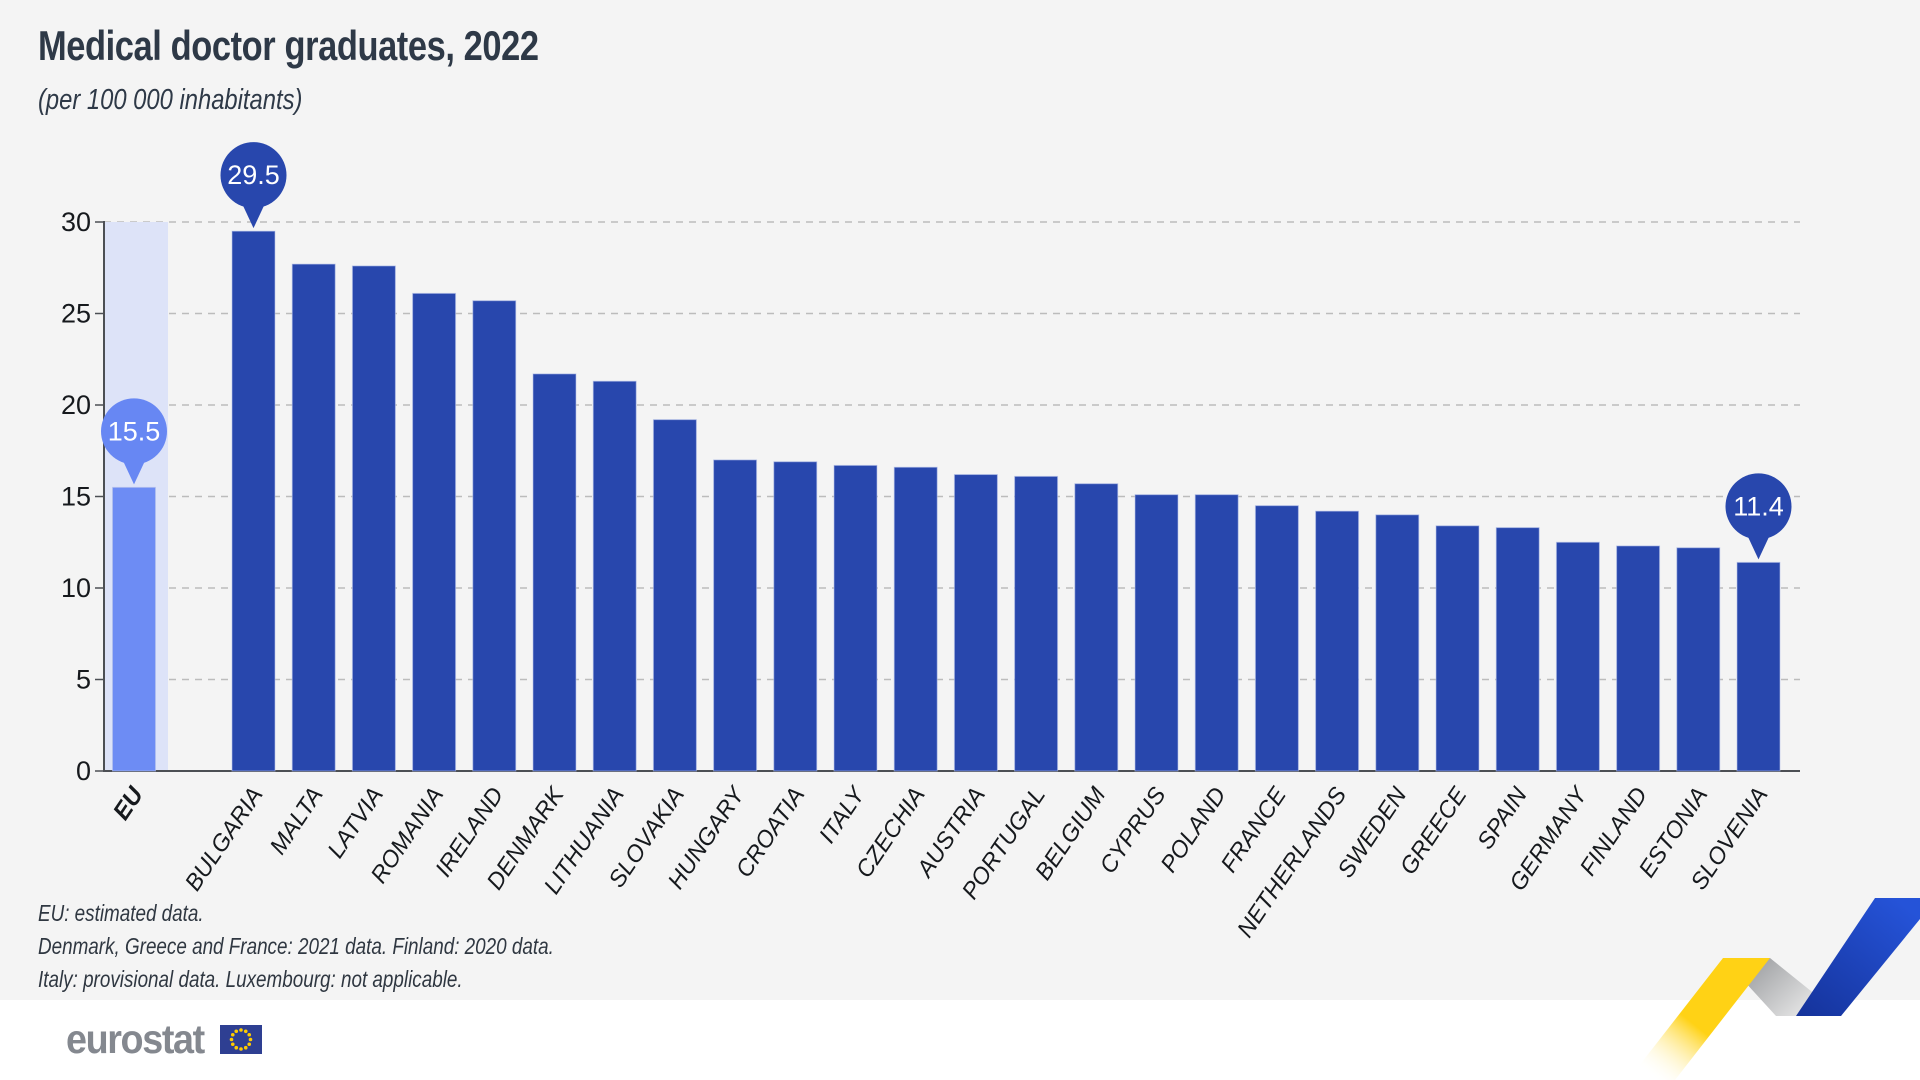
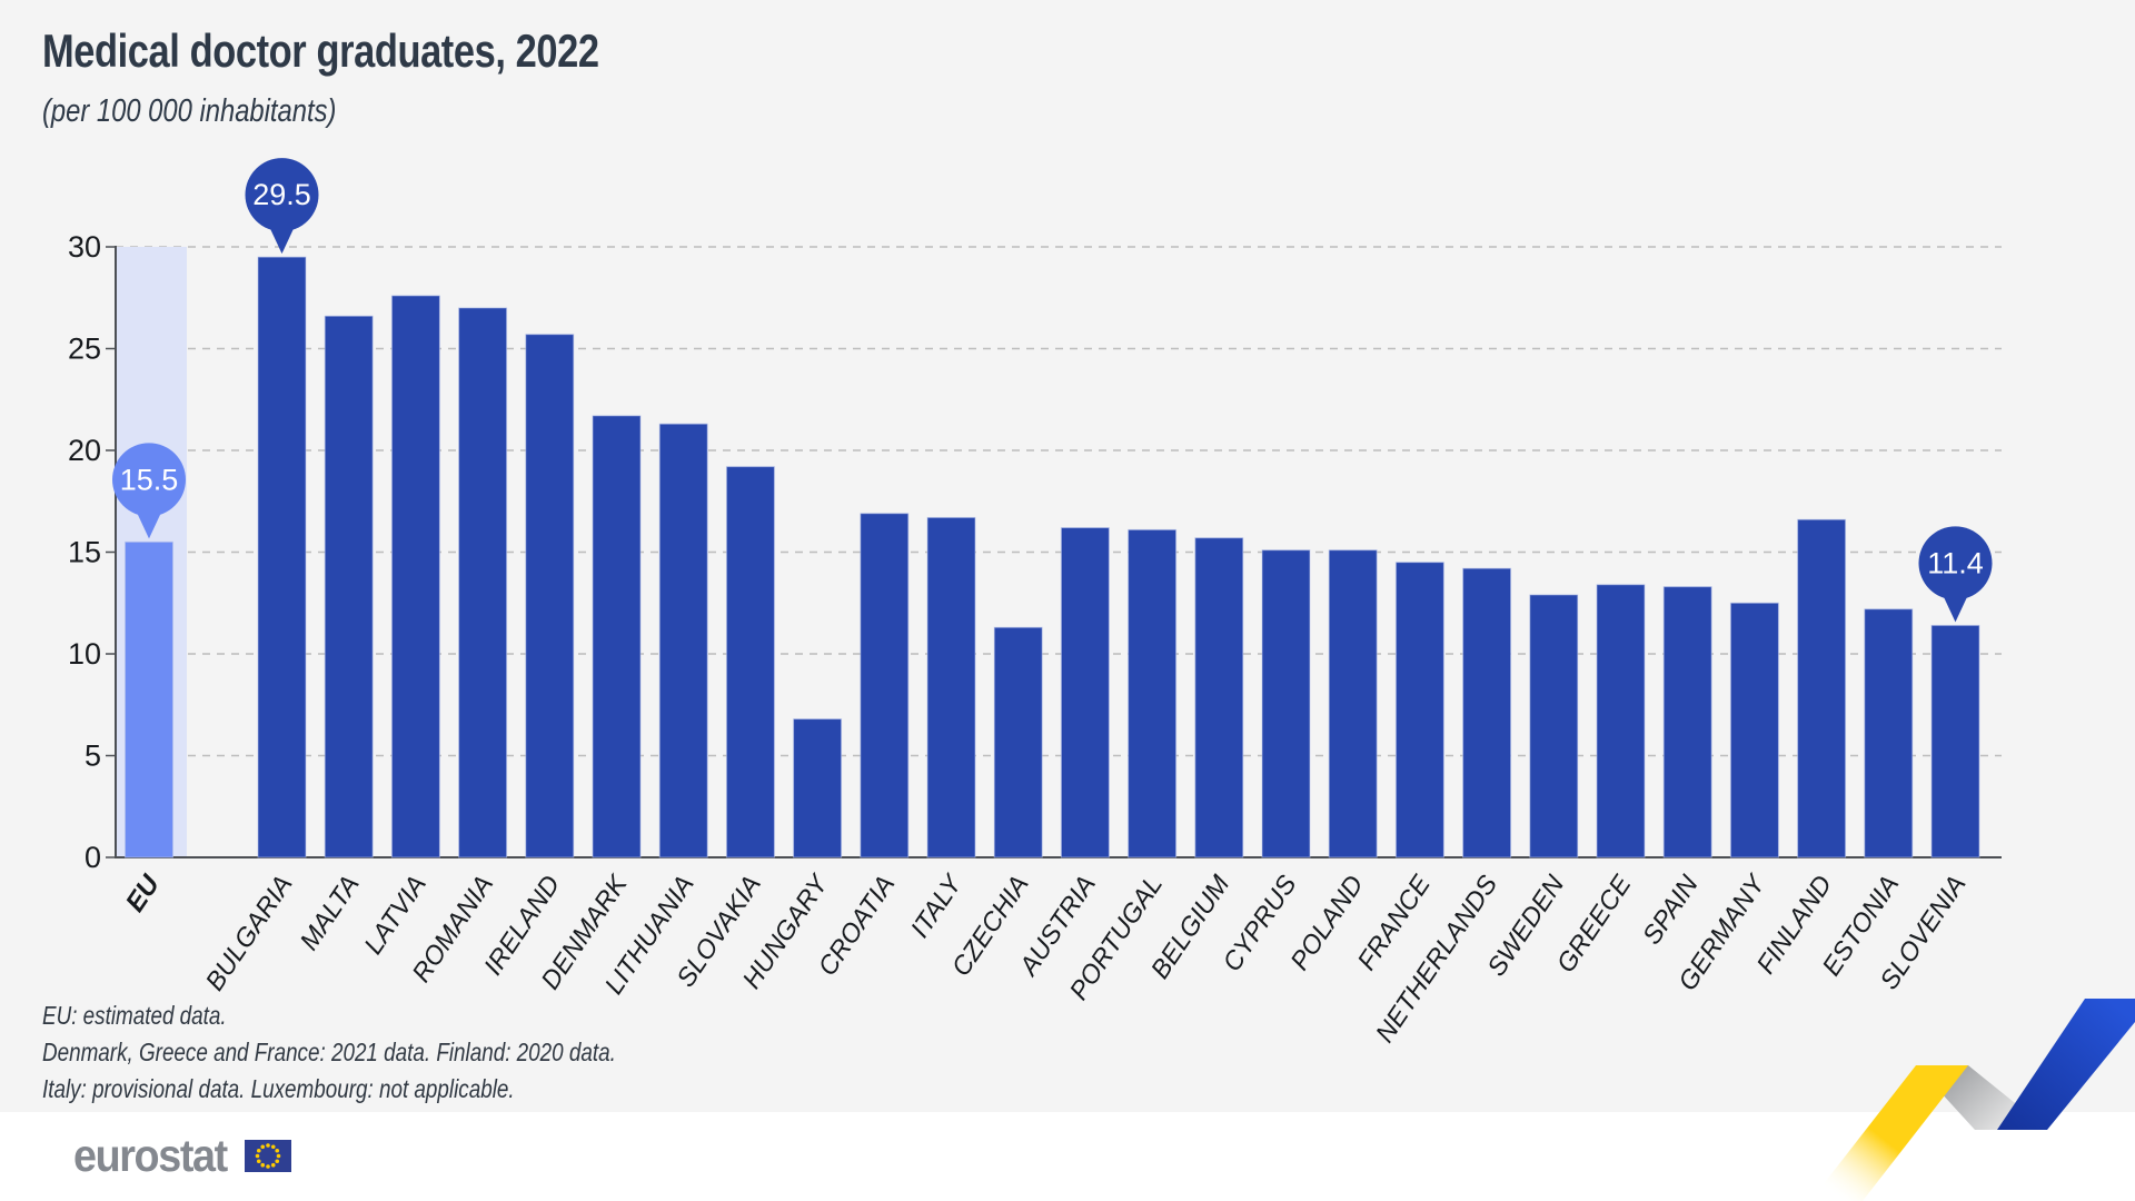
MALTA: 27.7 -> 26.6
ROMANIA: 26.1 -> 27.0
HUNGARY: 17.0 -> 6.8
CZECHIA: 16.6 -> 11.3
SWEDEN: 14.0 -> 12.9
FINLAND: 12.3 -> 16.6
